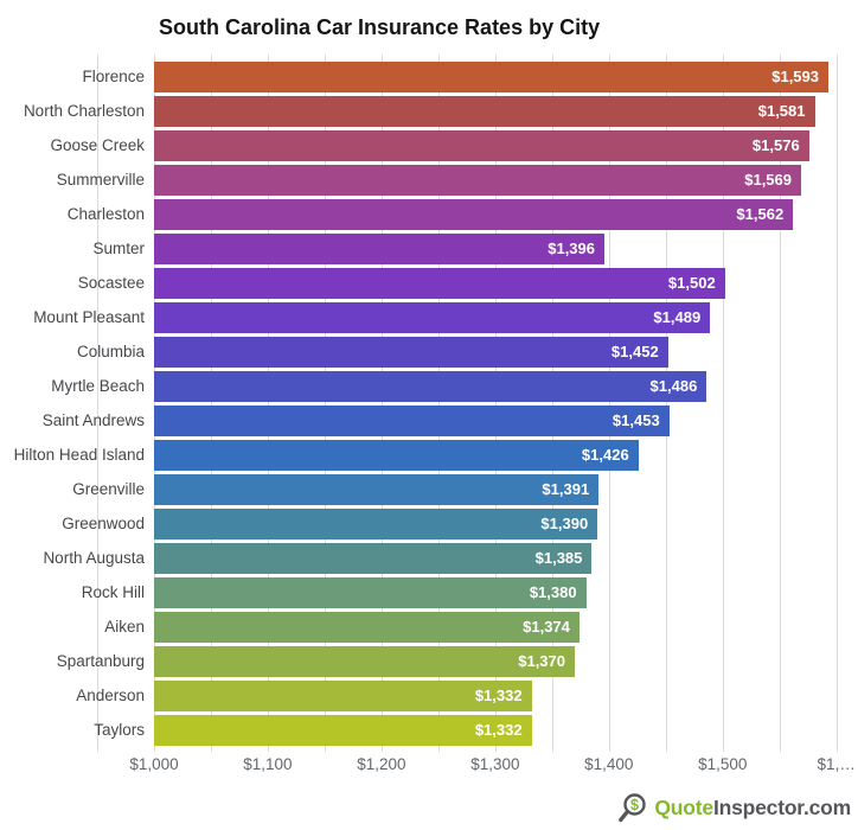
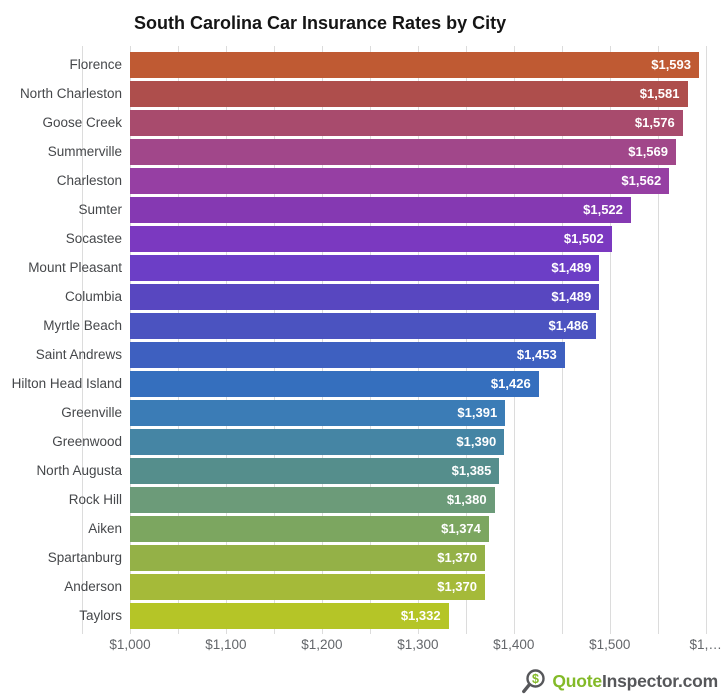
Sumter: $1,396 -> $1,522
Columbia: $1,452 -> $1,489
Anderson: $1,332 -> $1,370
